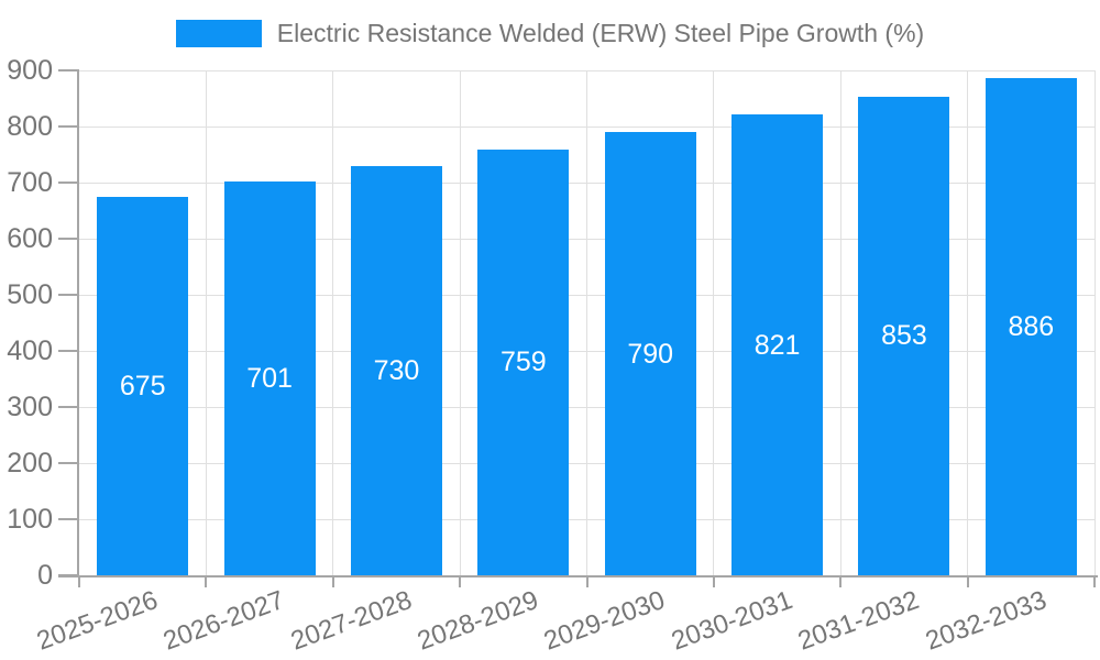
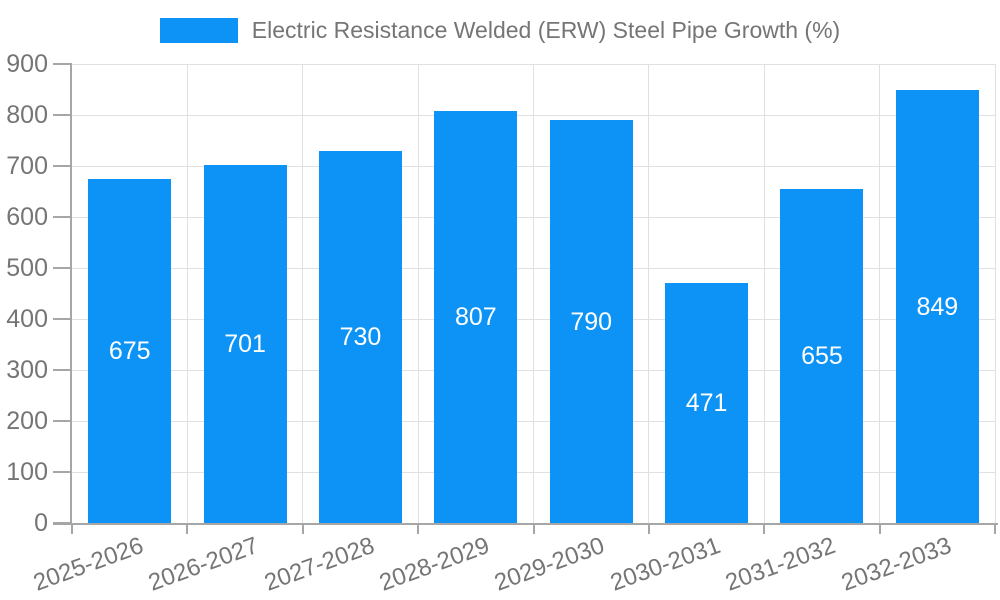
2028-2029: 759 -> 807
2030-2031: 821 -> 471
2031-2032: 853 -> 655
2032-2033: 886 -> 849
